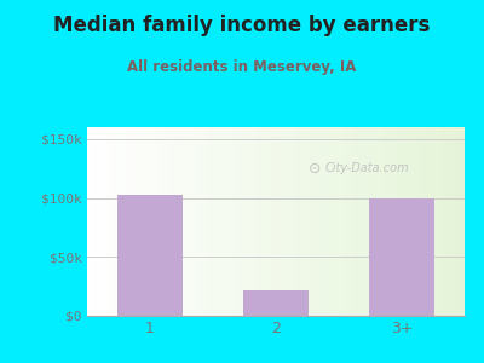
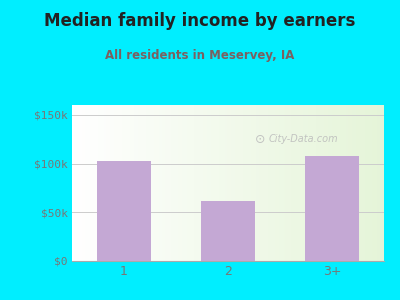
2: $22k -> $62k
3+: $100k -> $108k
